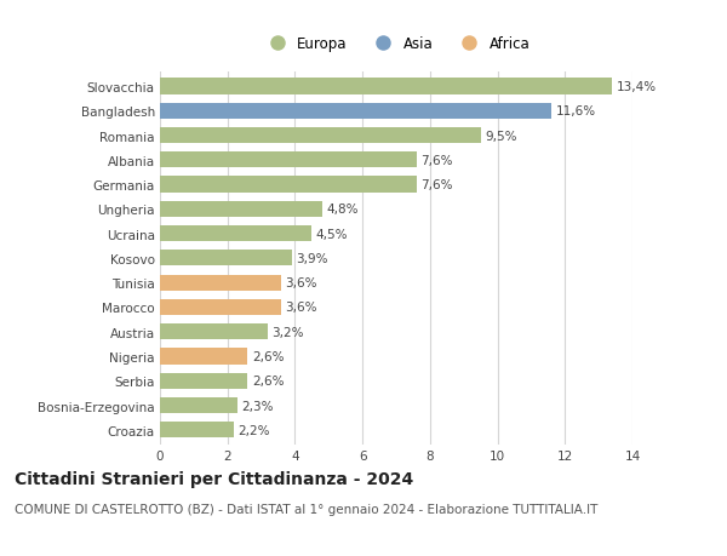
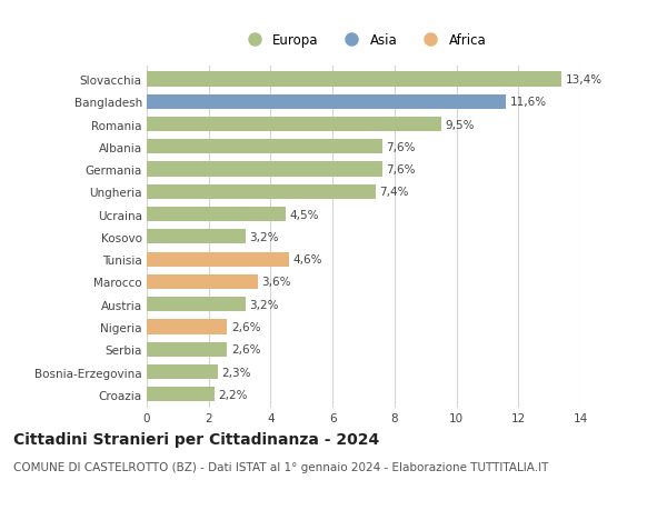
Ungheria: 4,8% -> 7,4%
Kosovo: 3,9% -> 3,2%
Tunisia: 3,6% -> 4,6%
